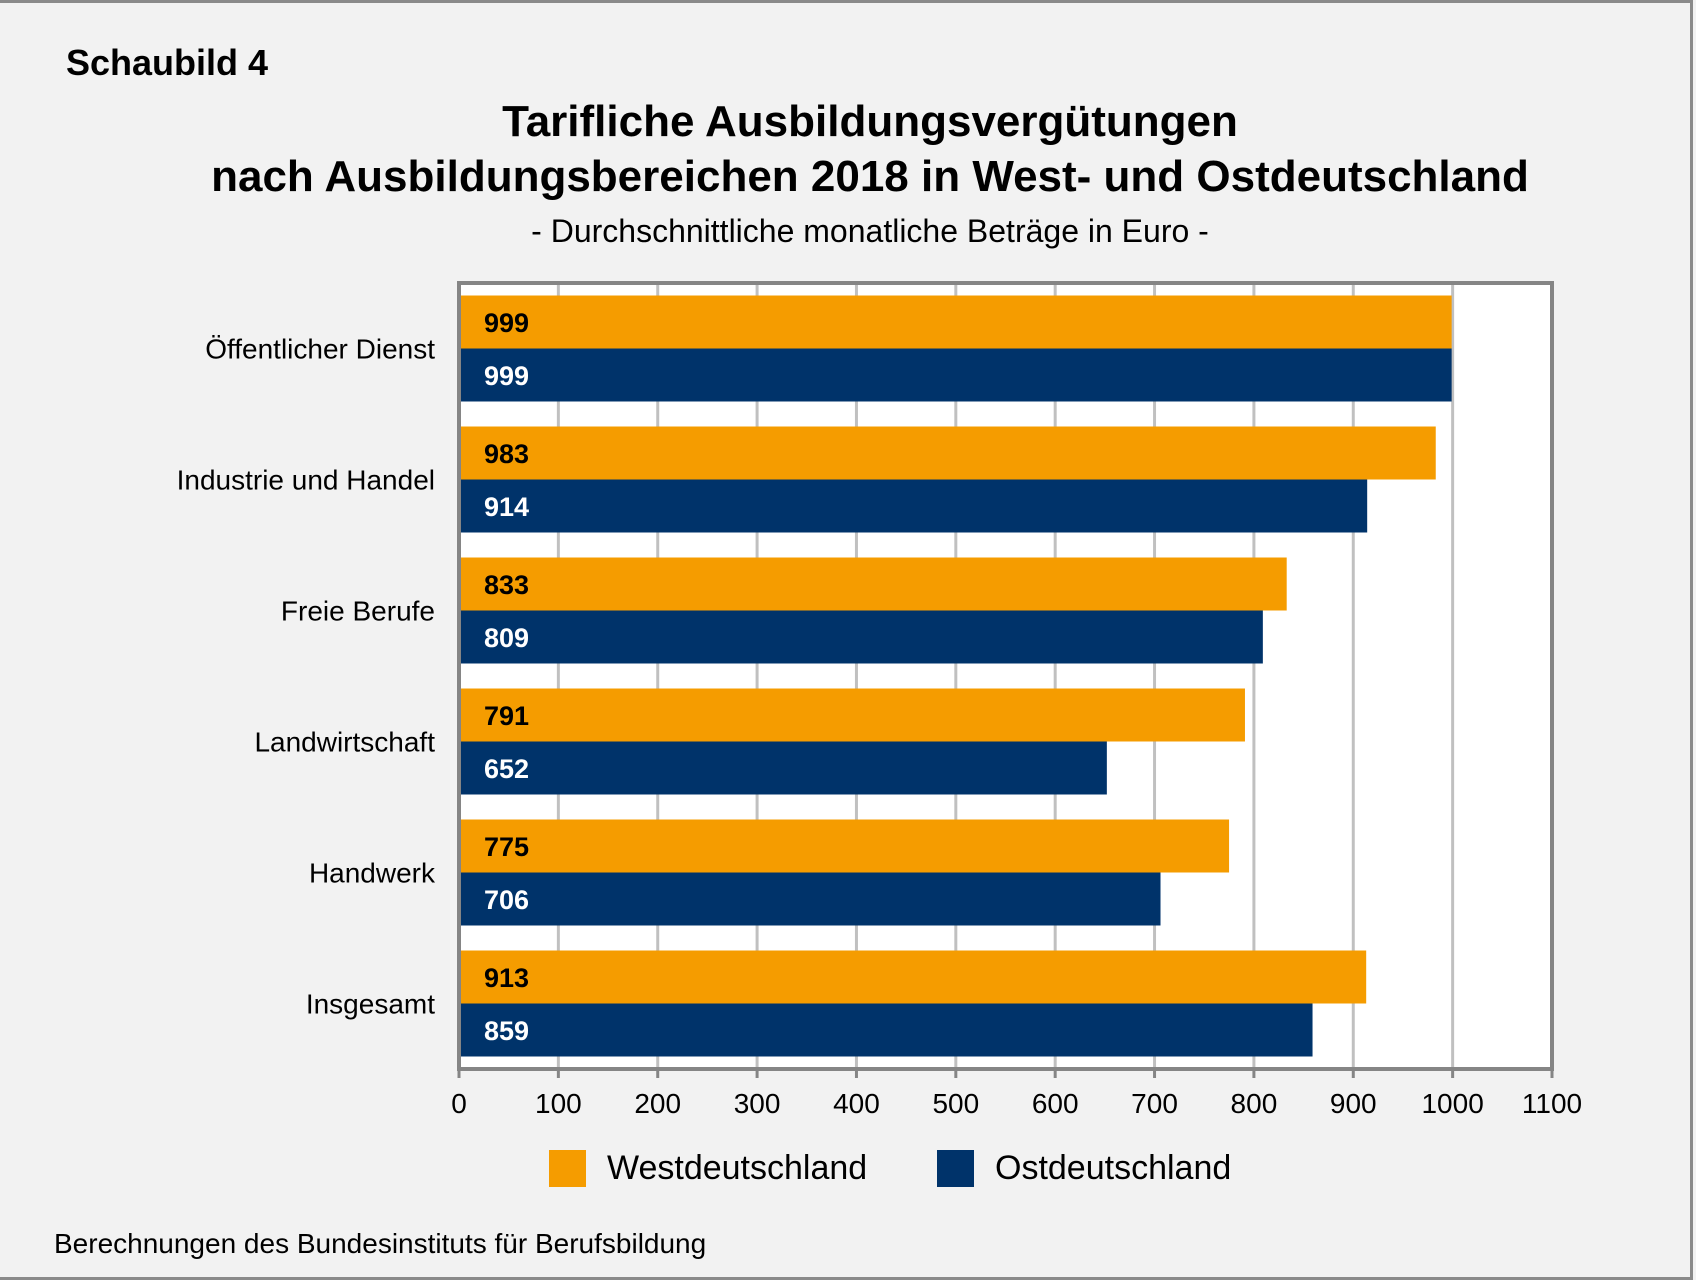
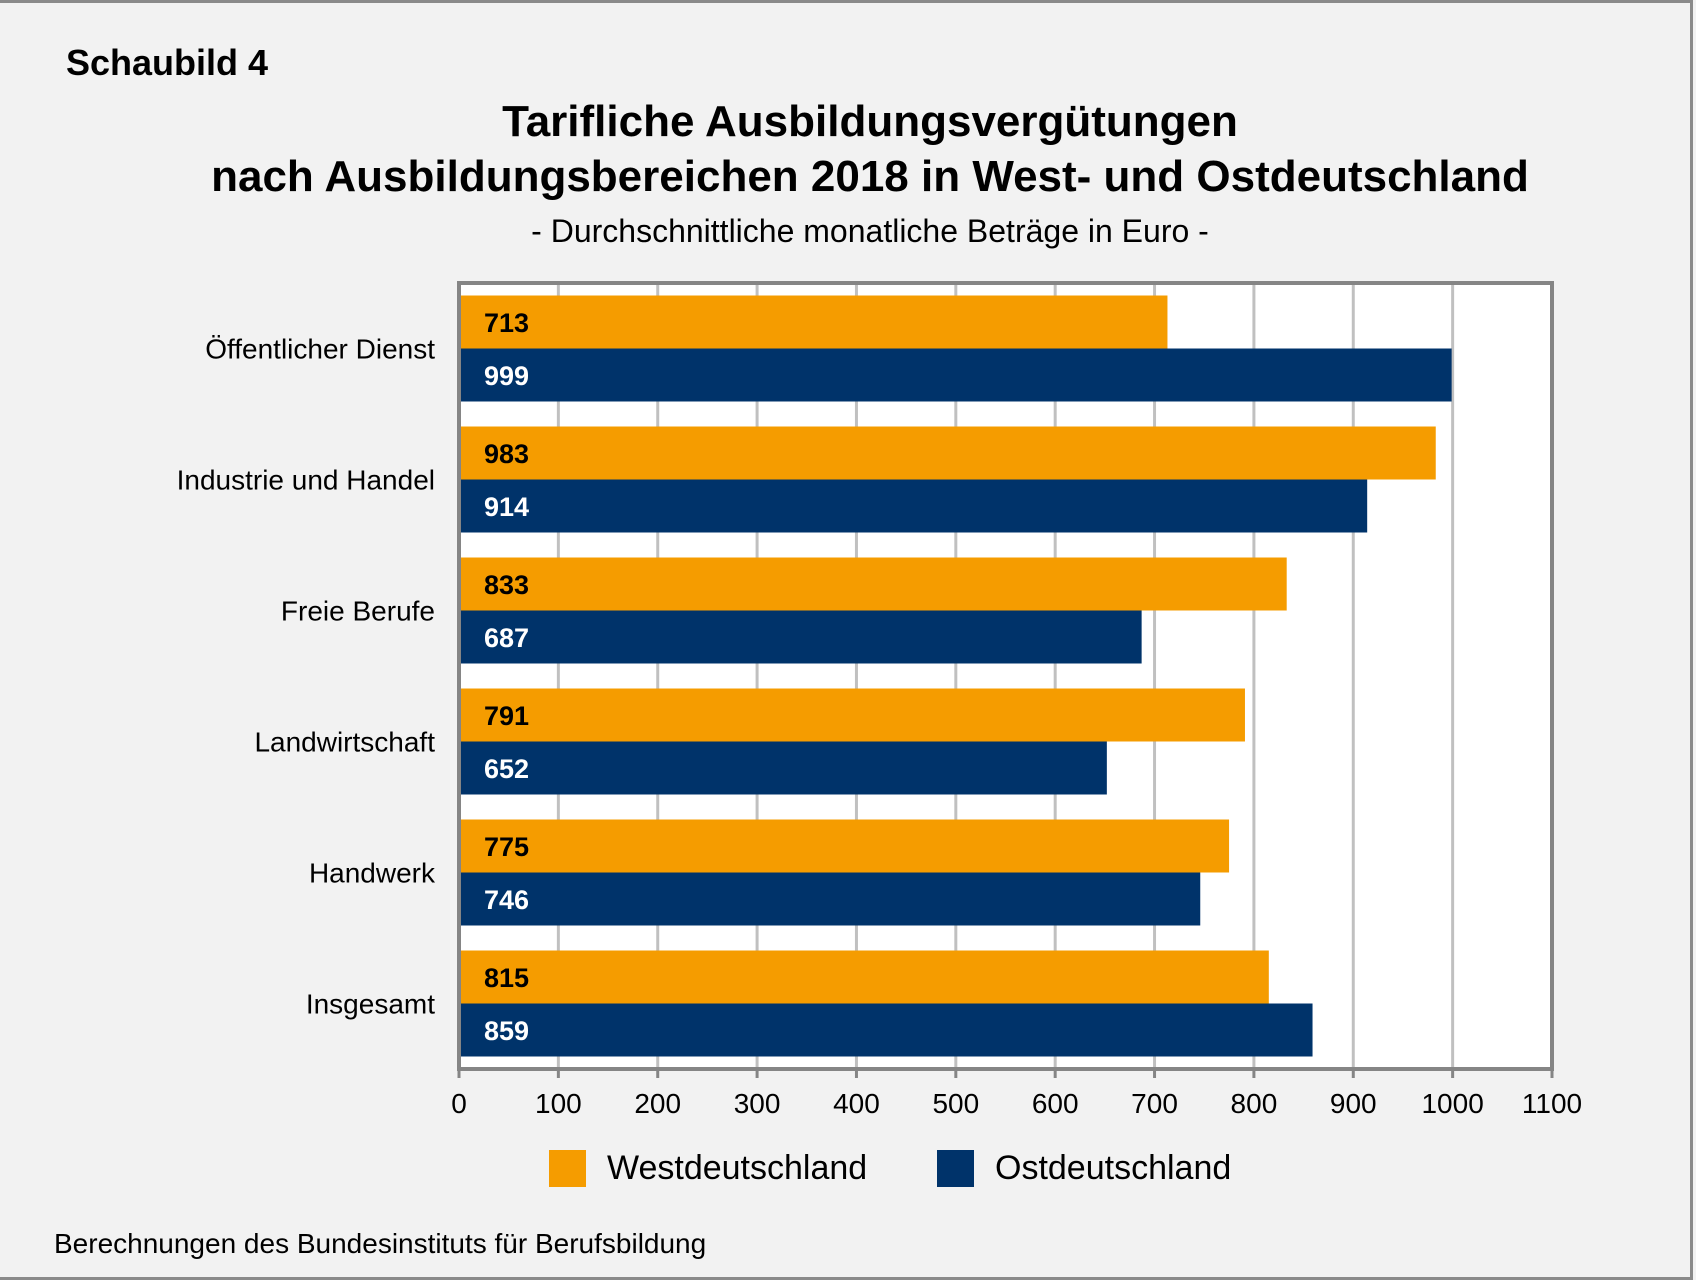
Westdeutschland/Öffentlicher Dienst: 999 -> 713
Ostdeutschland/Freie Berufe: 809 -> 687
Ostdeutschland/Handwerk: 706 -> 746
Westdeutschland/Insgesamt: 913 -> 815
